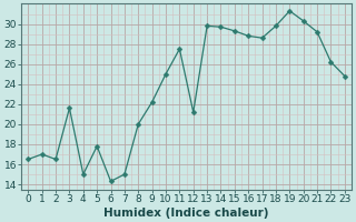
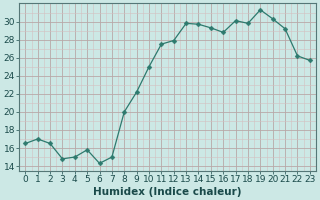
3: 21.6 -> 14.8
5: 17.8 -> 15.8
12: 21.2 -> 27.9
17: 28.6 -> 30.1
23: 24.8 -> 25.7
